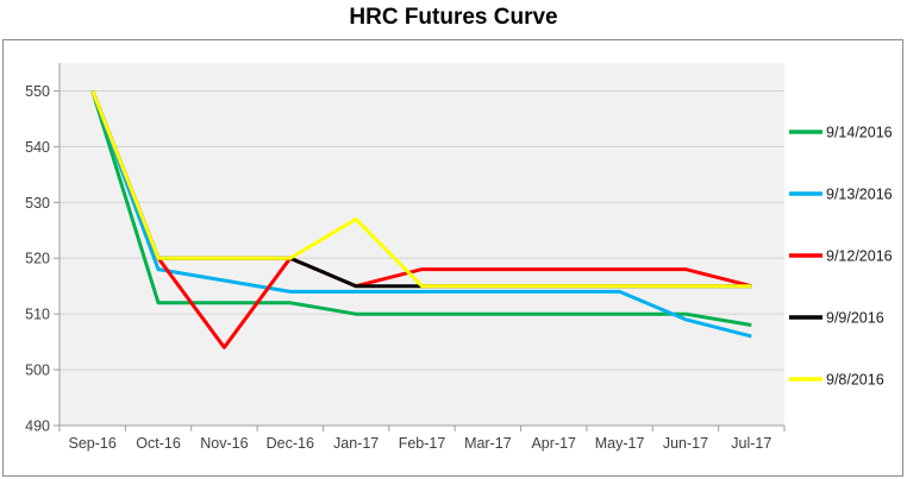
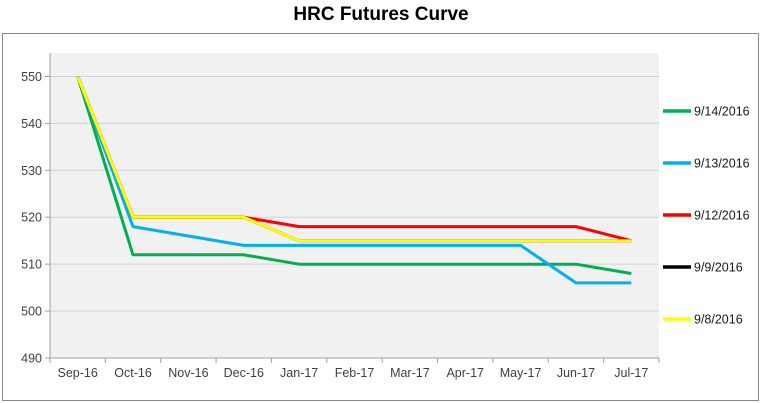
9/12/2016/Nov-16: 504 -> 520
9/12/2016/Jan-17: 515 -> 518
9/8/2016/Jan-17: 527 -> 515
9/13/2016/Jun-17: 509 -> 506
